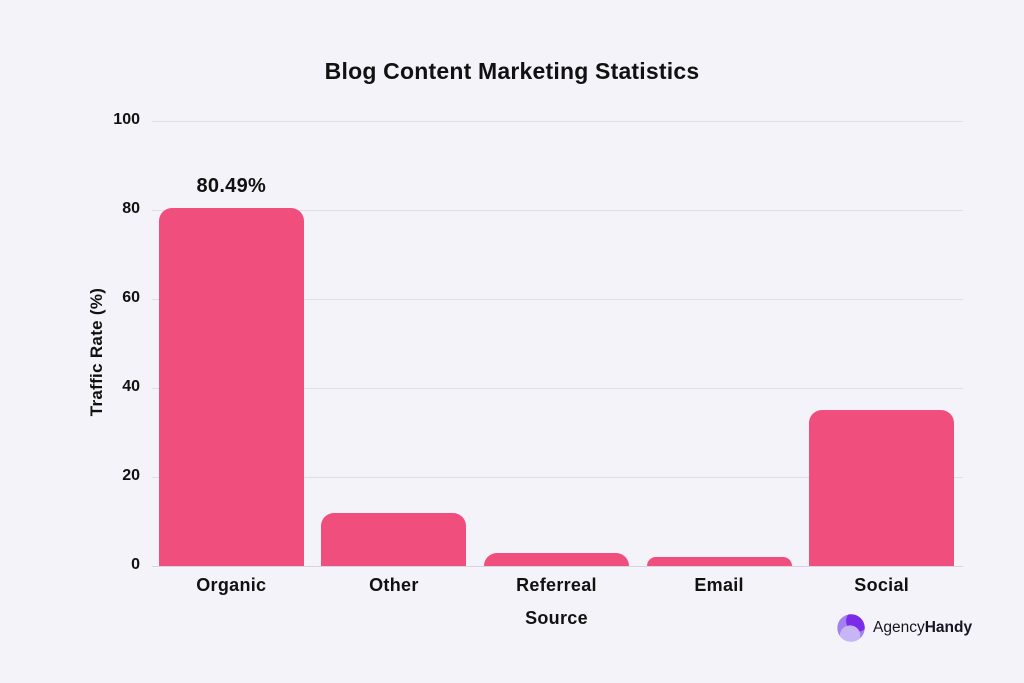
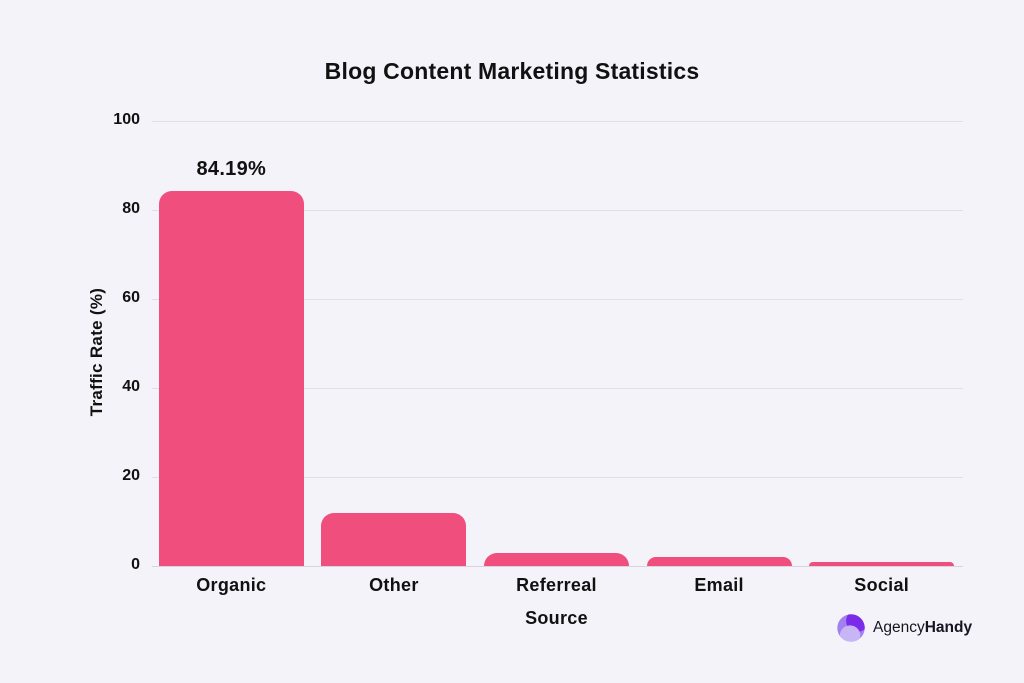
Organic: 80.49% -> 84.19%
Social: 35 -> 1
